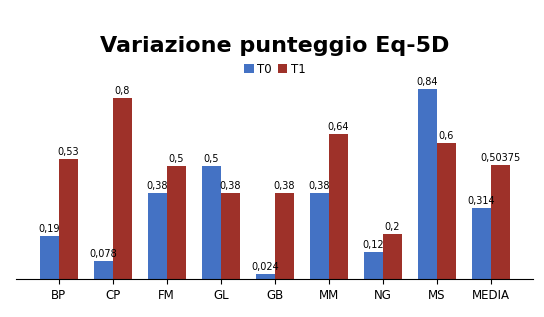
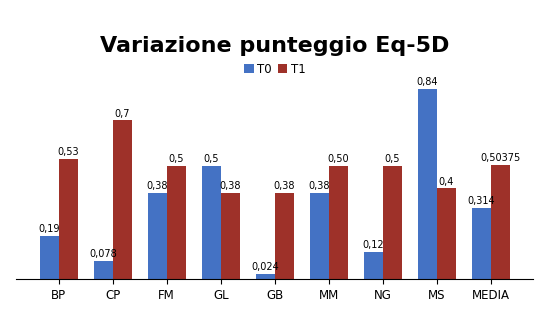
T1/CP: 0,8 -> 0,7
T1/MM: 0,64 -> 0,50
T1/NG: 0,2 -> 0,5
T1/MS: 0,6 -> 0,4
